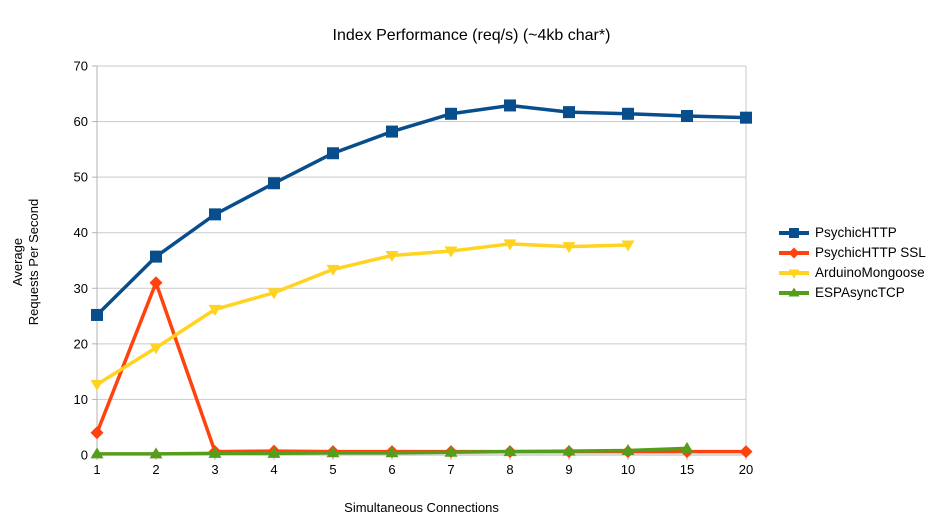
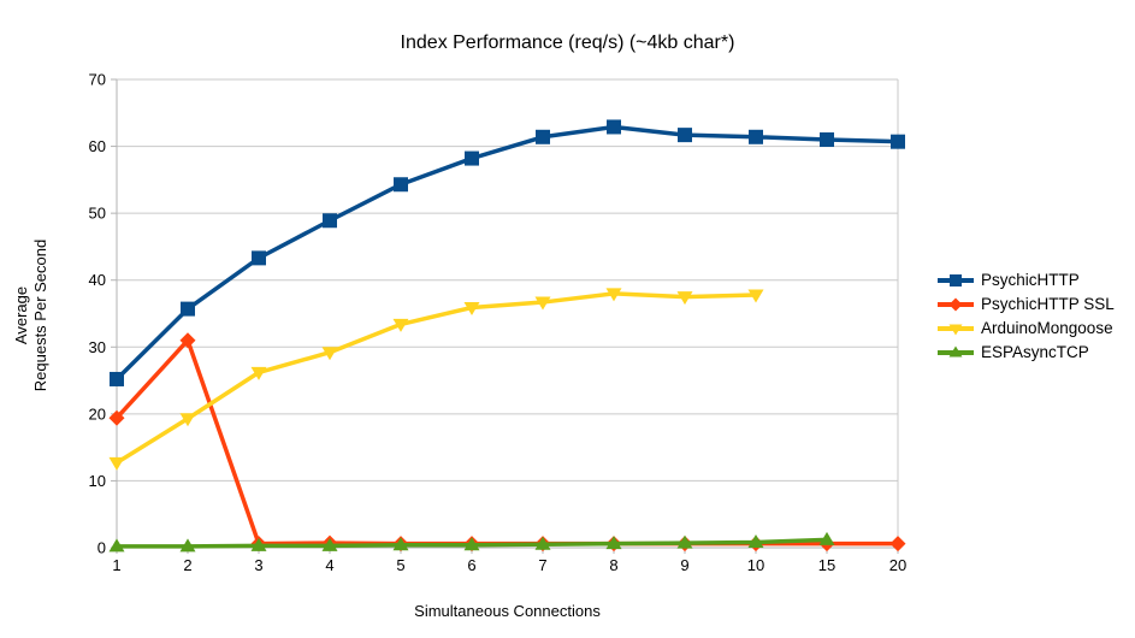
PsychicHTTP SSL/1: 4 -> 19
